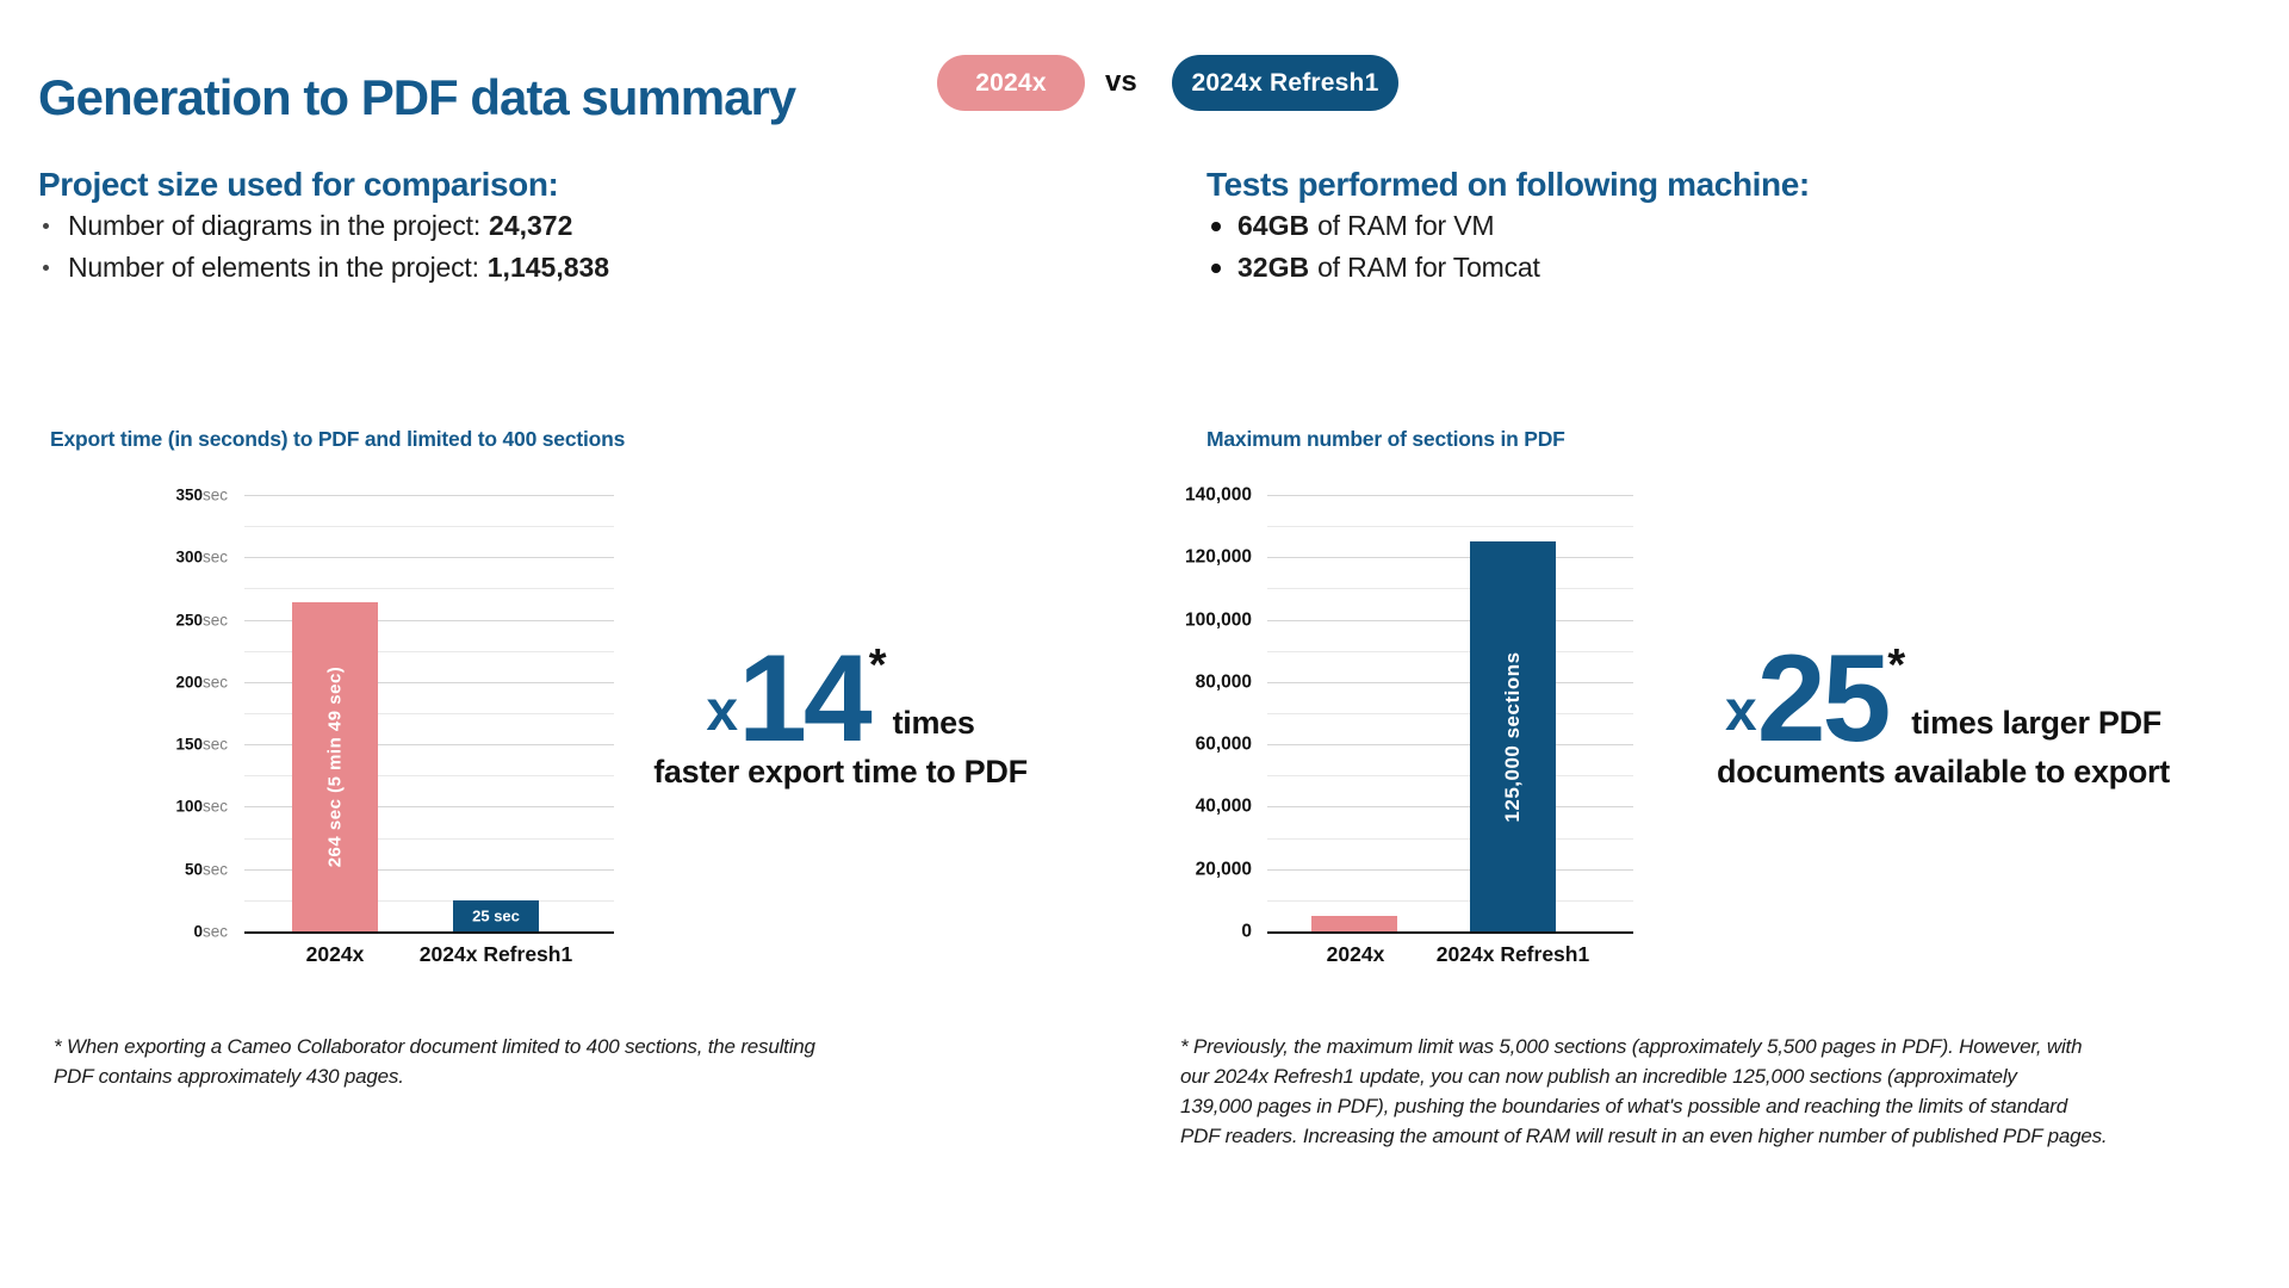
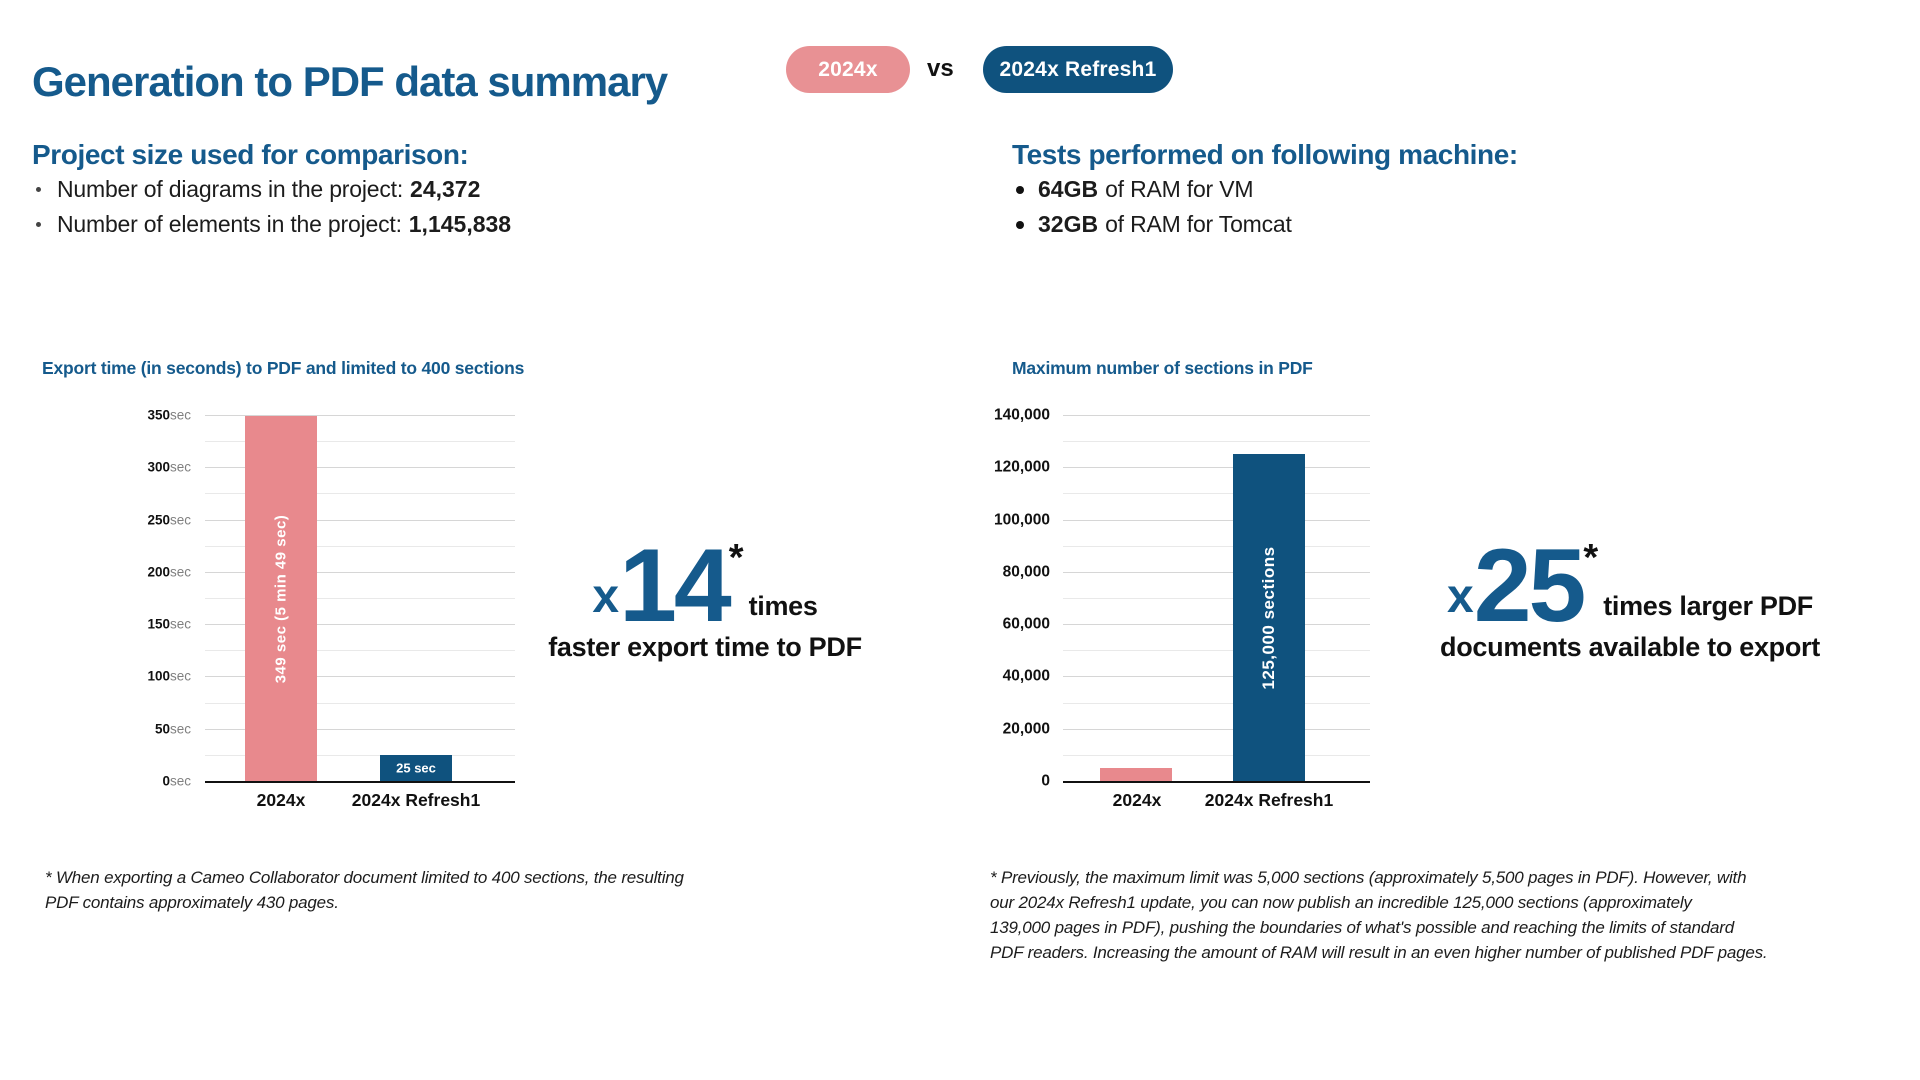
Export time (in seconds) to PDF and limited to 400 sections/2024x: 264 -> 349
